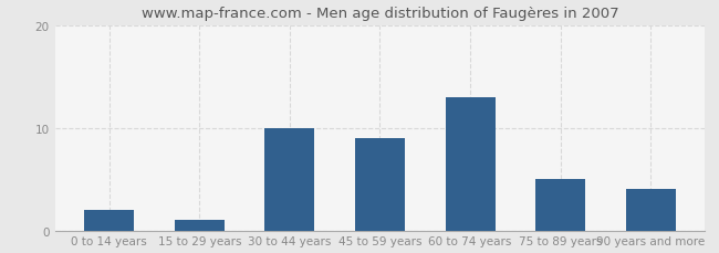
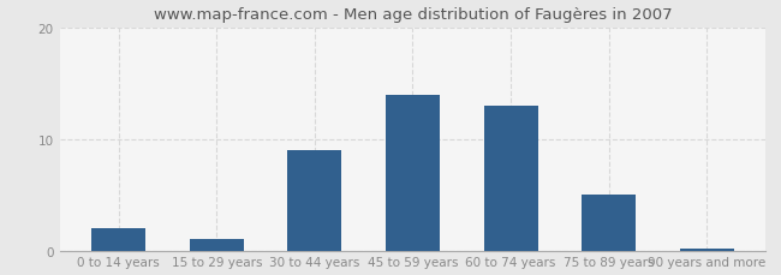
30 to 44 years: 10.0 -> 9.0
45 to 59 years: 9.0 -> 14.0
90 years and more: 4.0 -> 0.2
